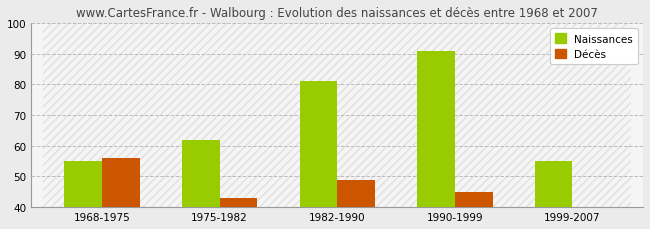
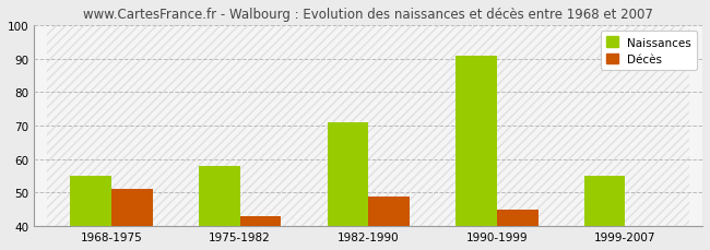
Décès/1968-1975: 56 -> 51
Naissances/1975-1982: 62 -> 58
Naissances/1982-1990: 81 -> 71
